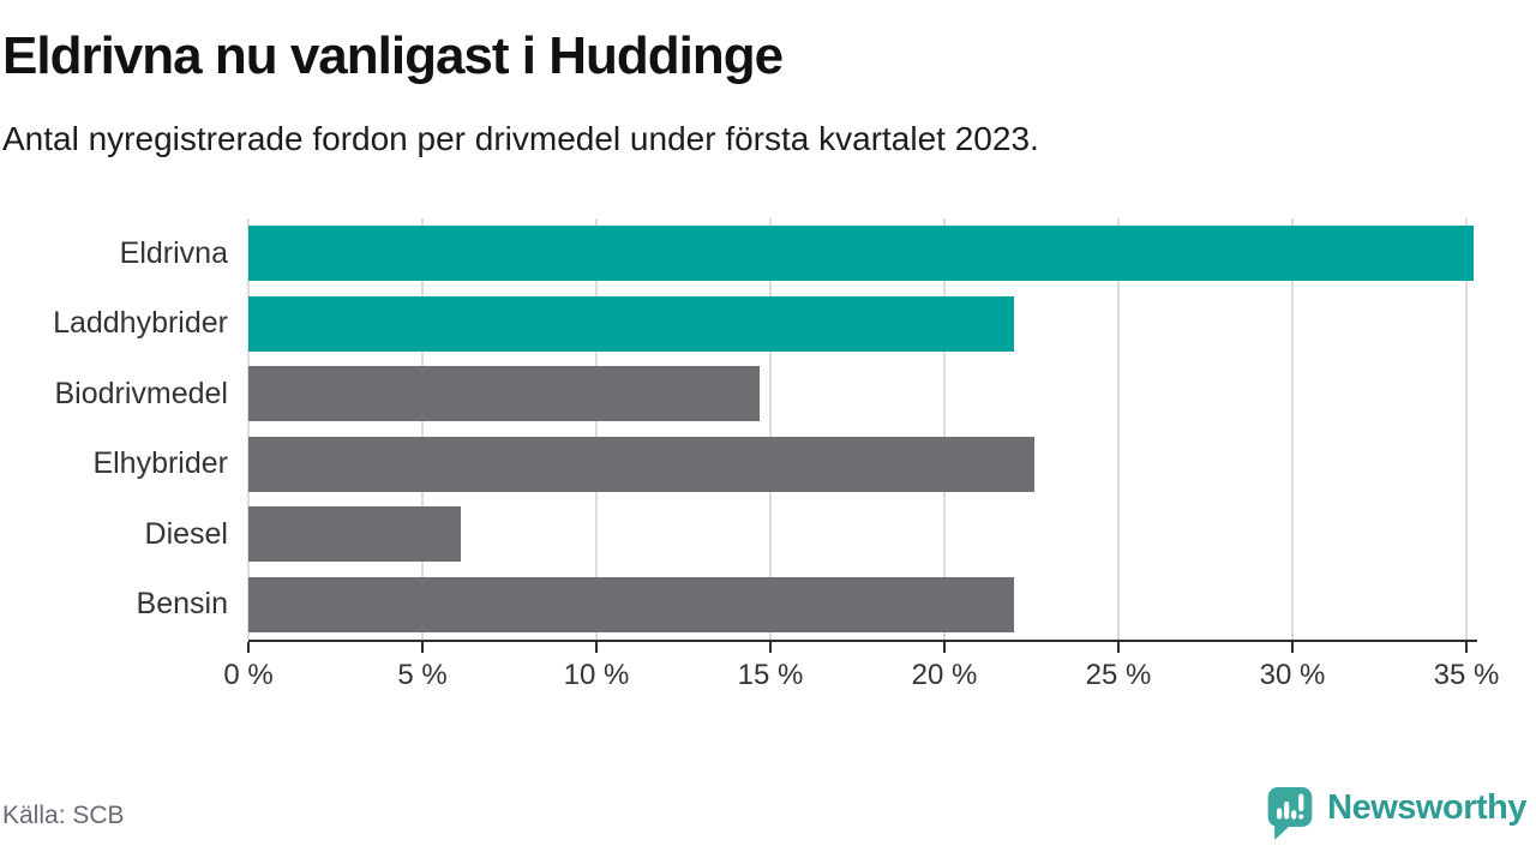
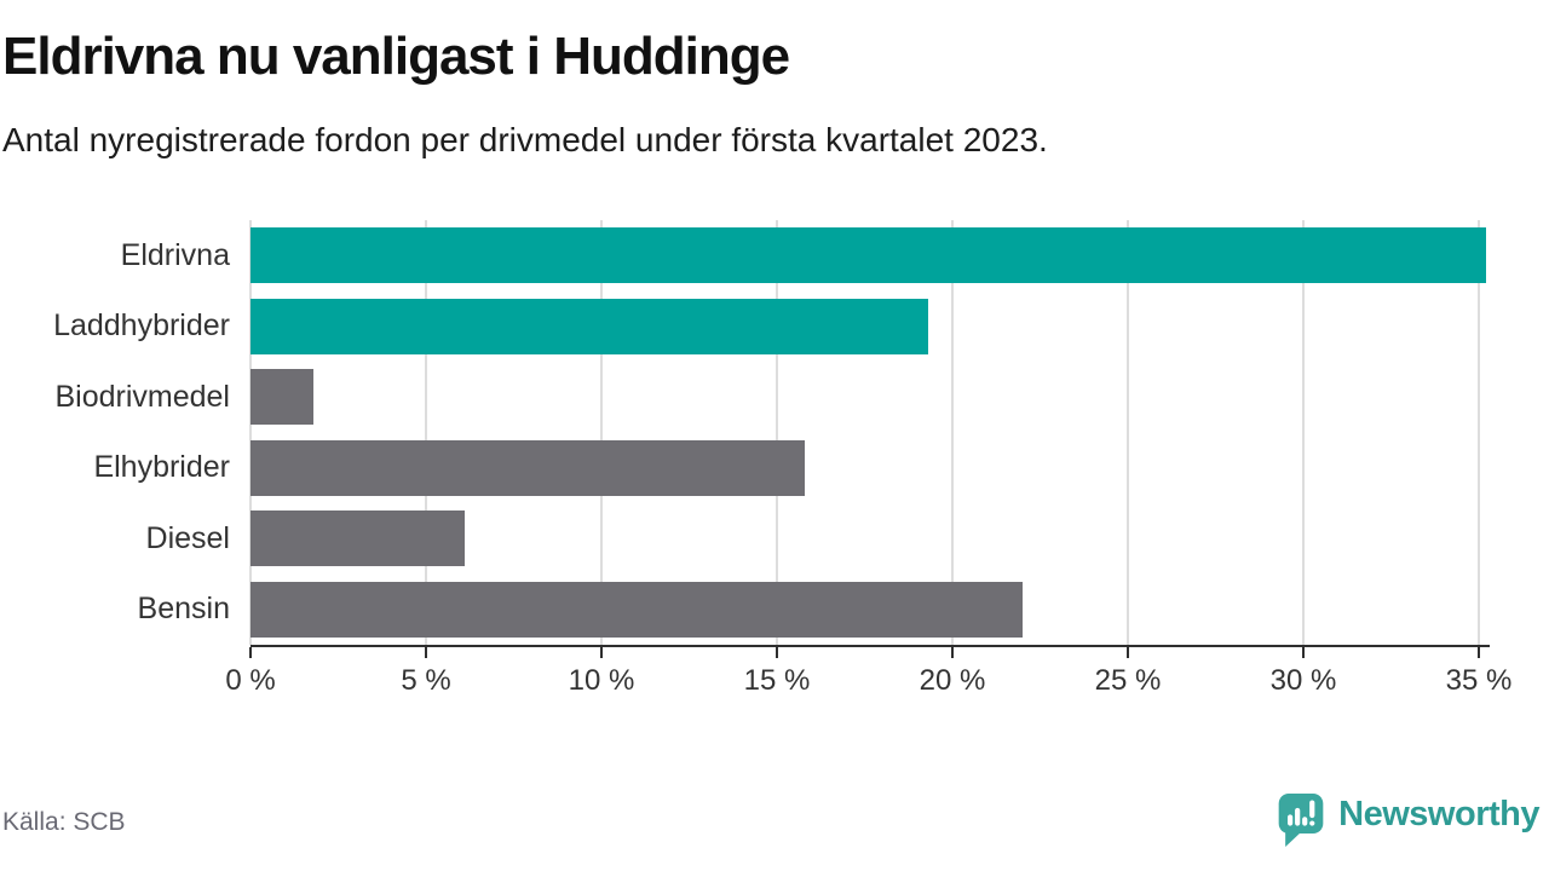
Laddhybrider: 22.0% -> 19.3%
Biodrivmedel: 14.7% -> 1.8%
Elhybrider: 22.6% -> 15.8%
